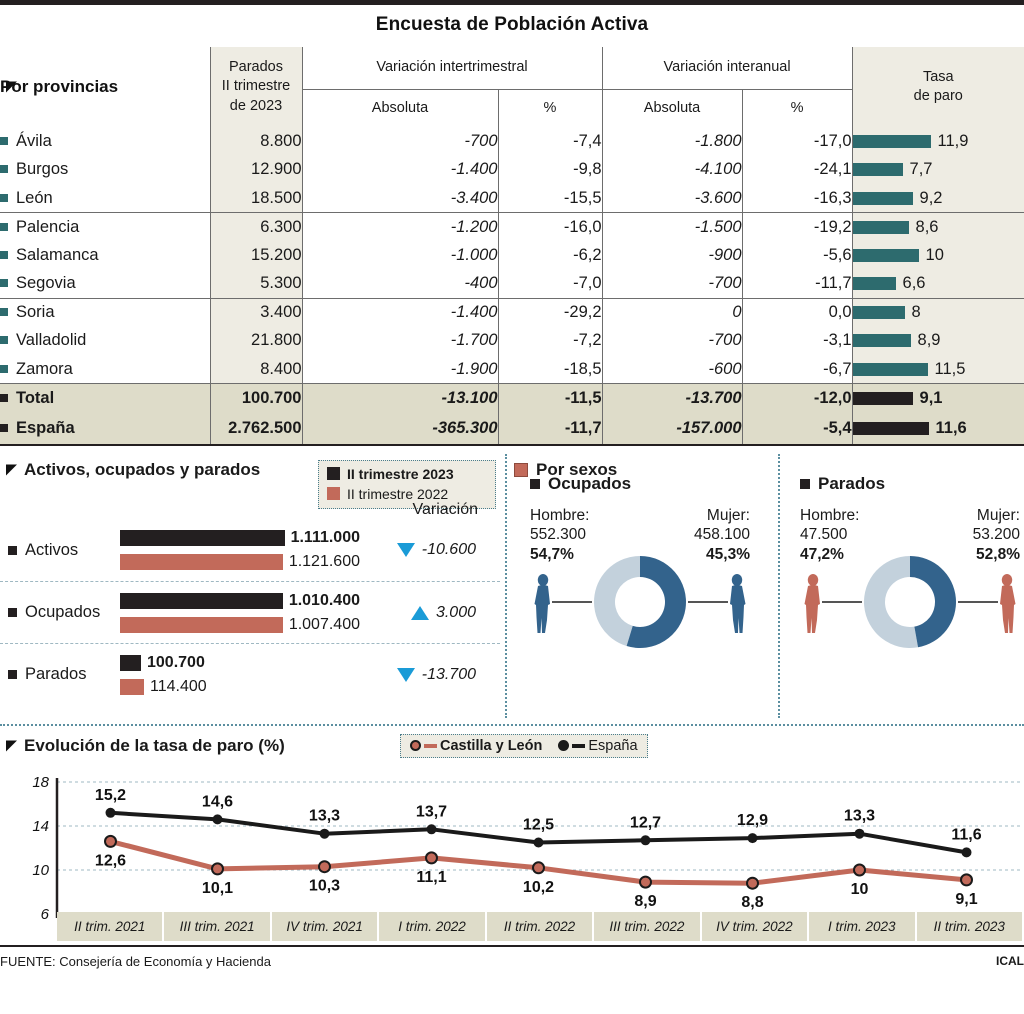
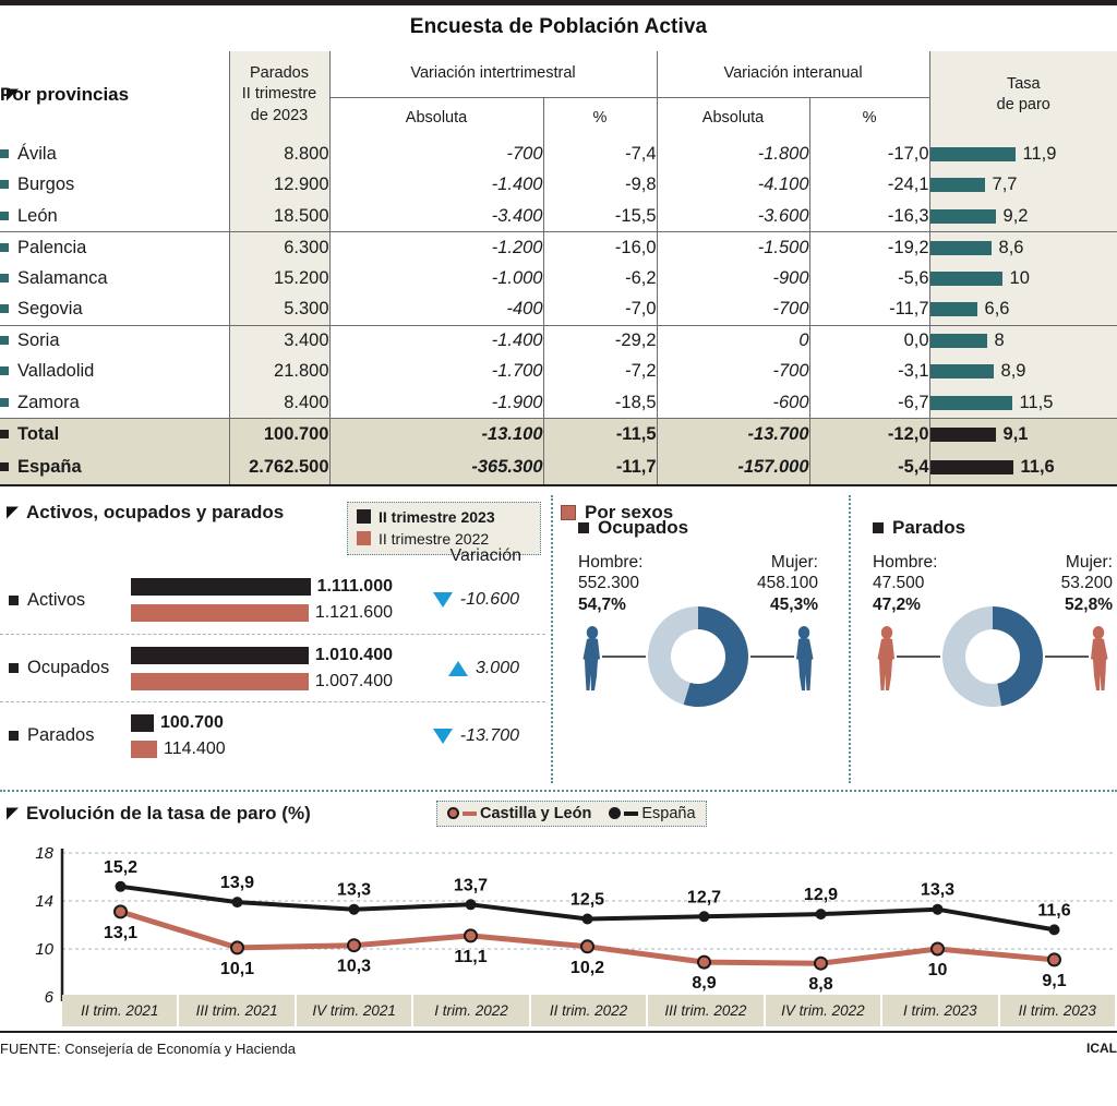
Castilla y León/II trim. 2021: 12,6 -> 13,1
España/III trim. 2021: 14,6 -> 13,9
